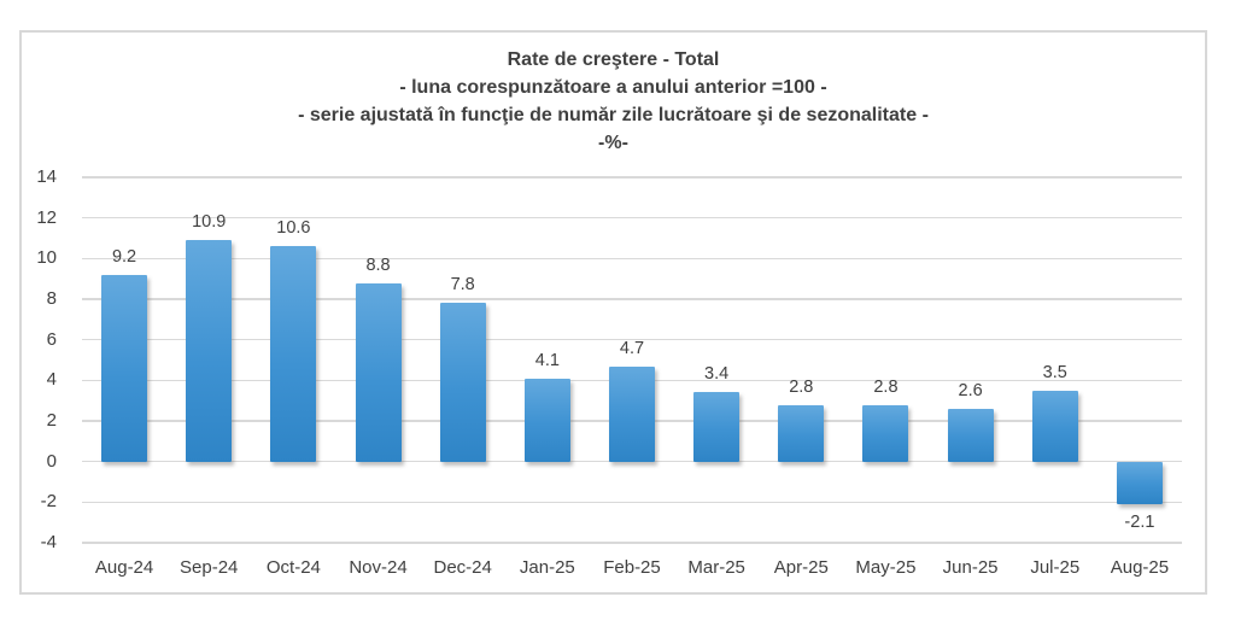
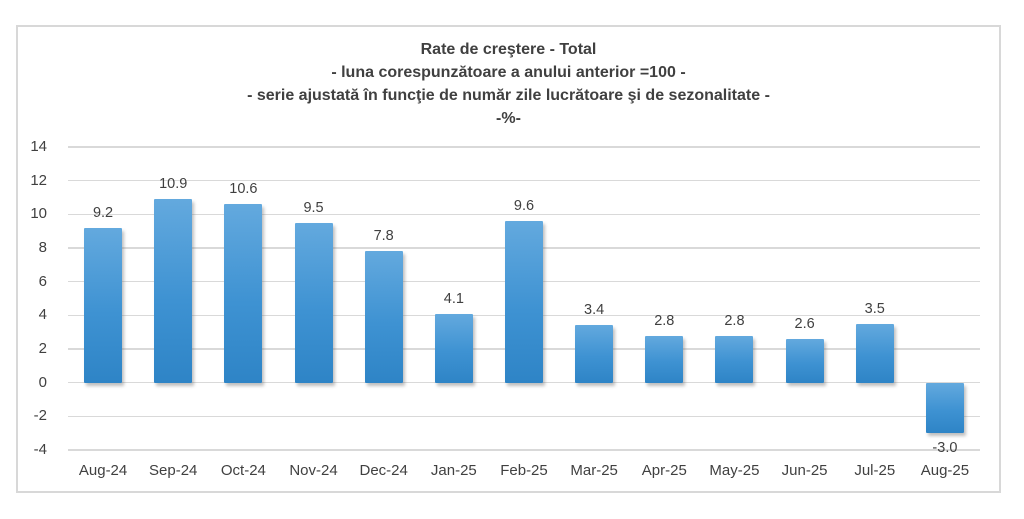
Nov-24: 8.8 -> 9.5
Feb-25: 4.7 -> 9.6
Aug-25: -2.1 -> -3.0
